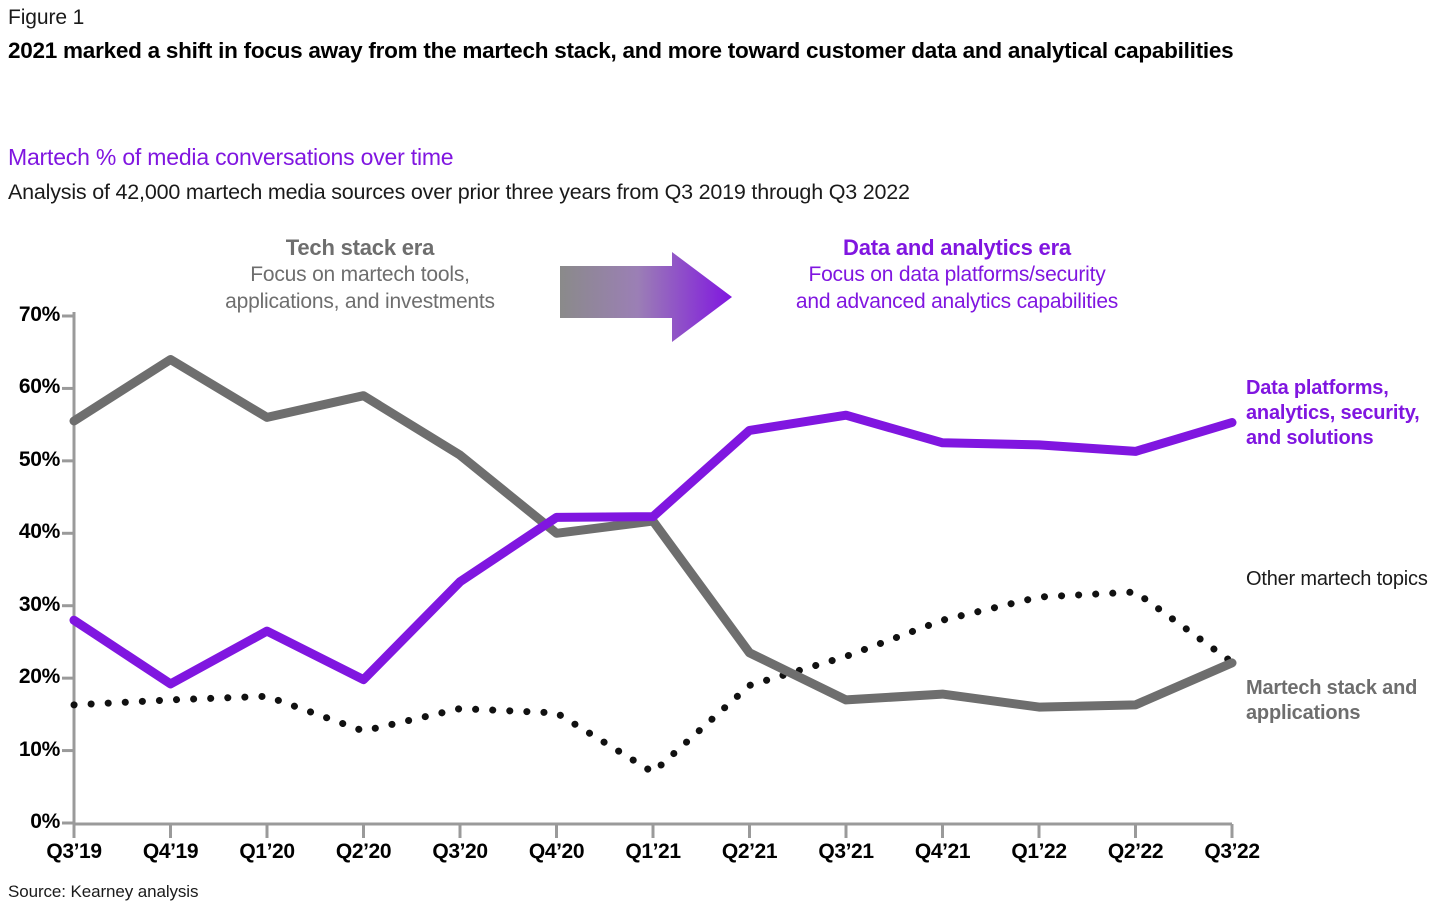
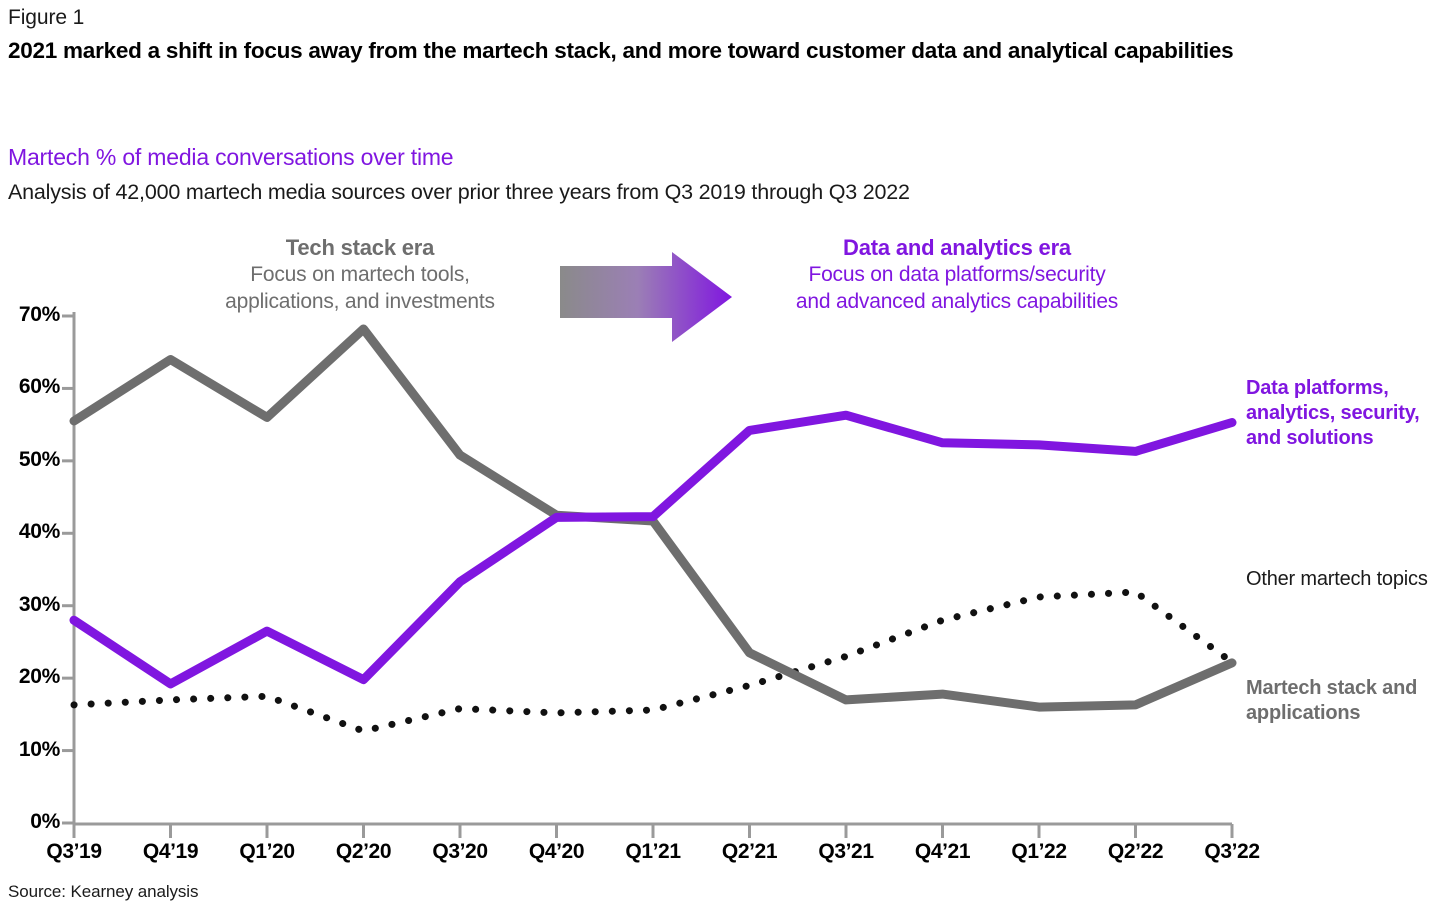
Martech stack and applications/Q2’20: 59% -> 68%
Martech stack and applications/Q4’20: 40% -> 42%
Other martech topics/Q1’21: 7% -> 16%
